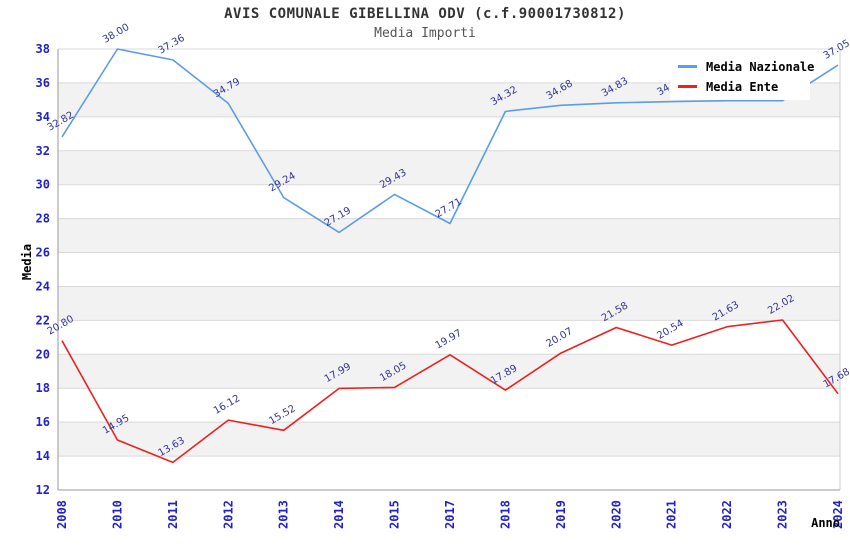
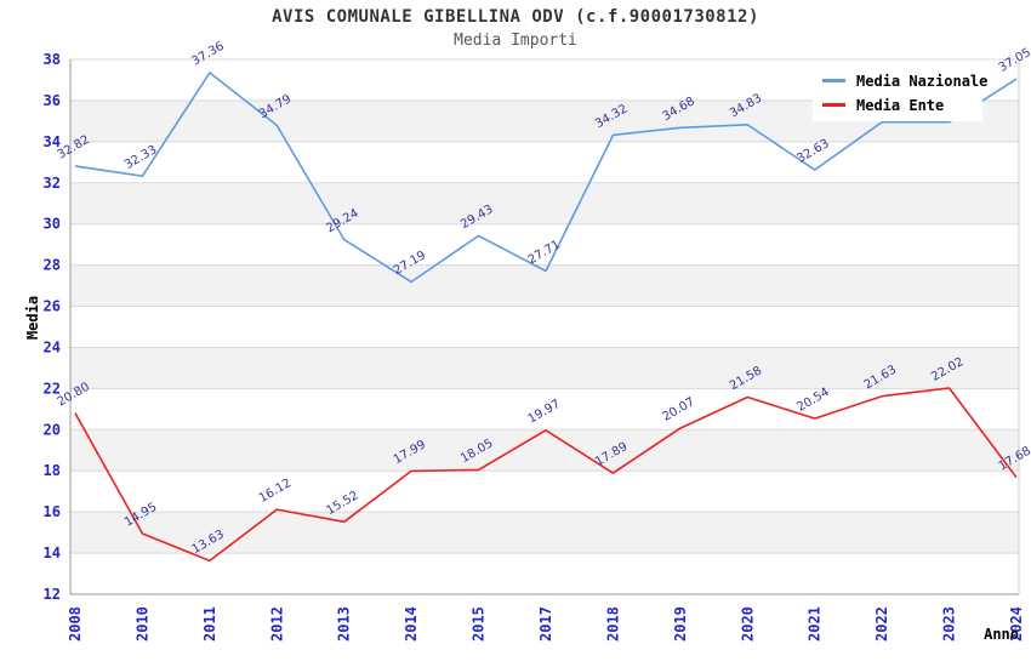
Media Nazionale/2010: 38.00 -> 32.33
Media Nazionale/2021: 34.90 -> 32.63
